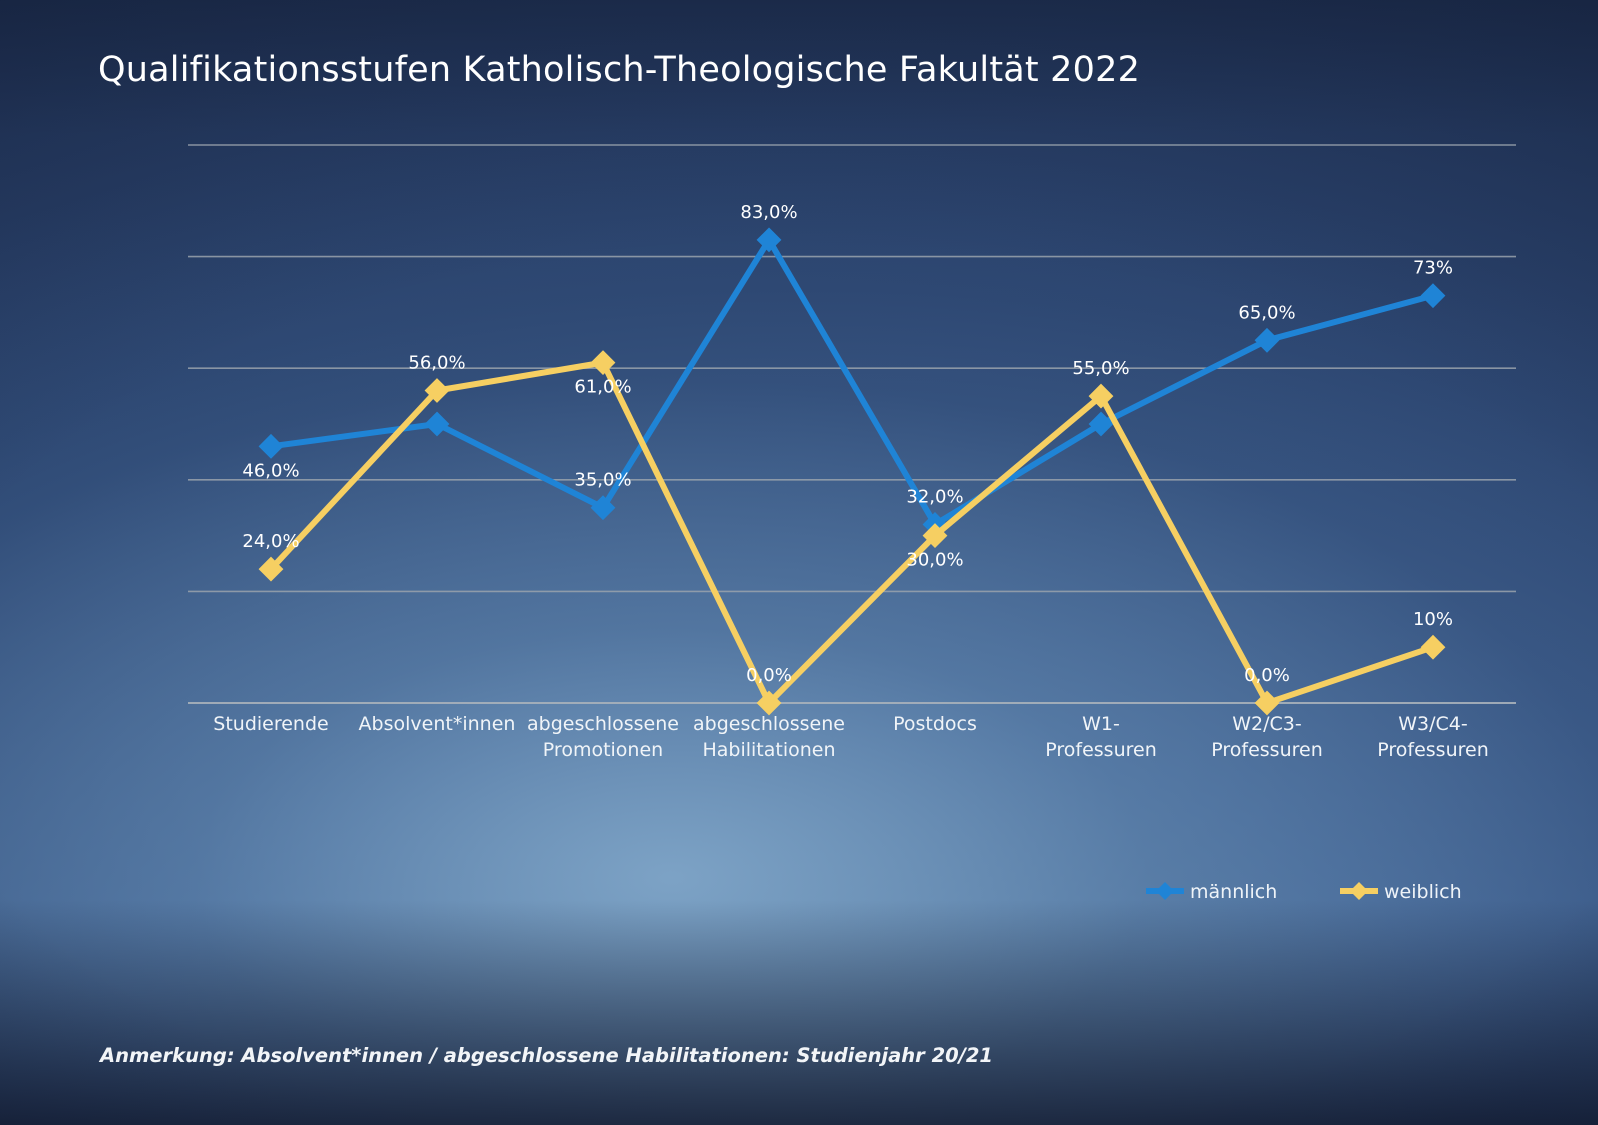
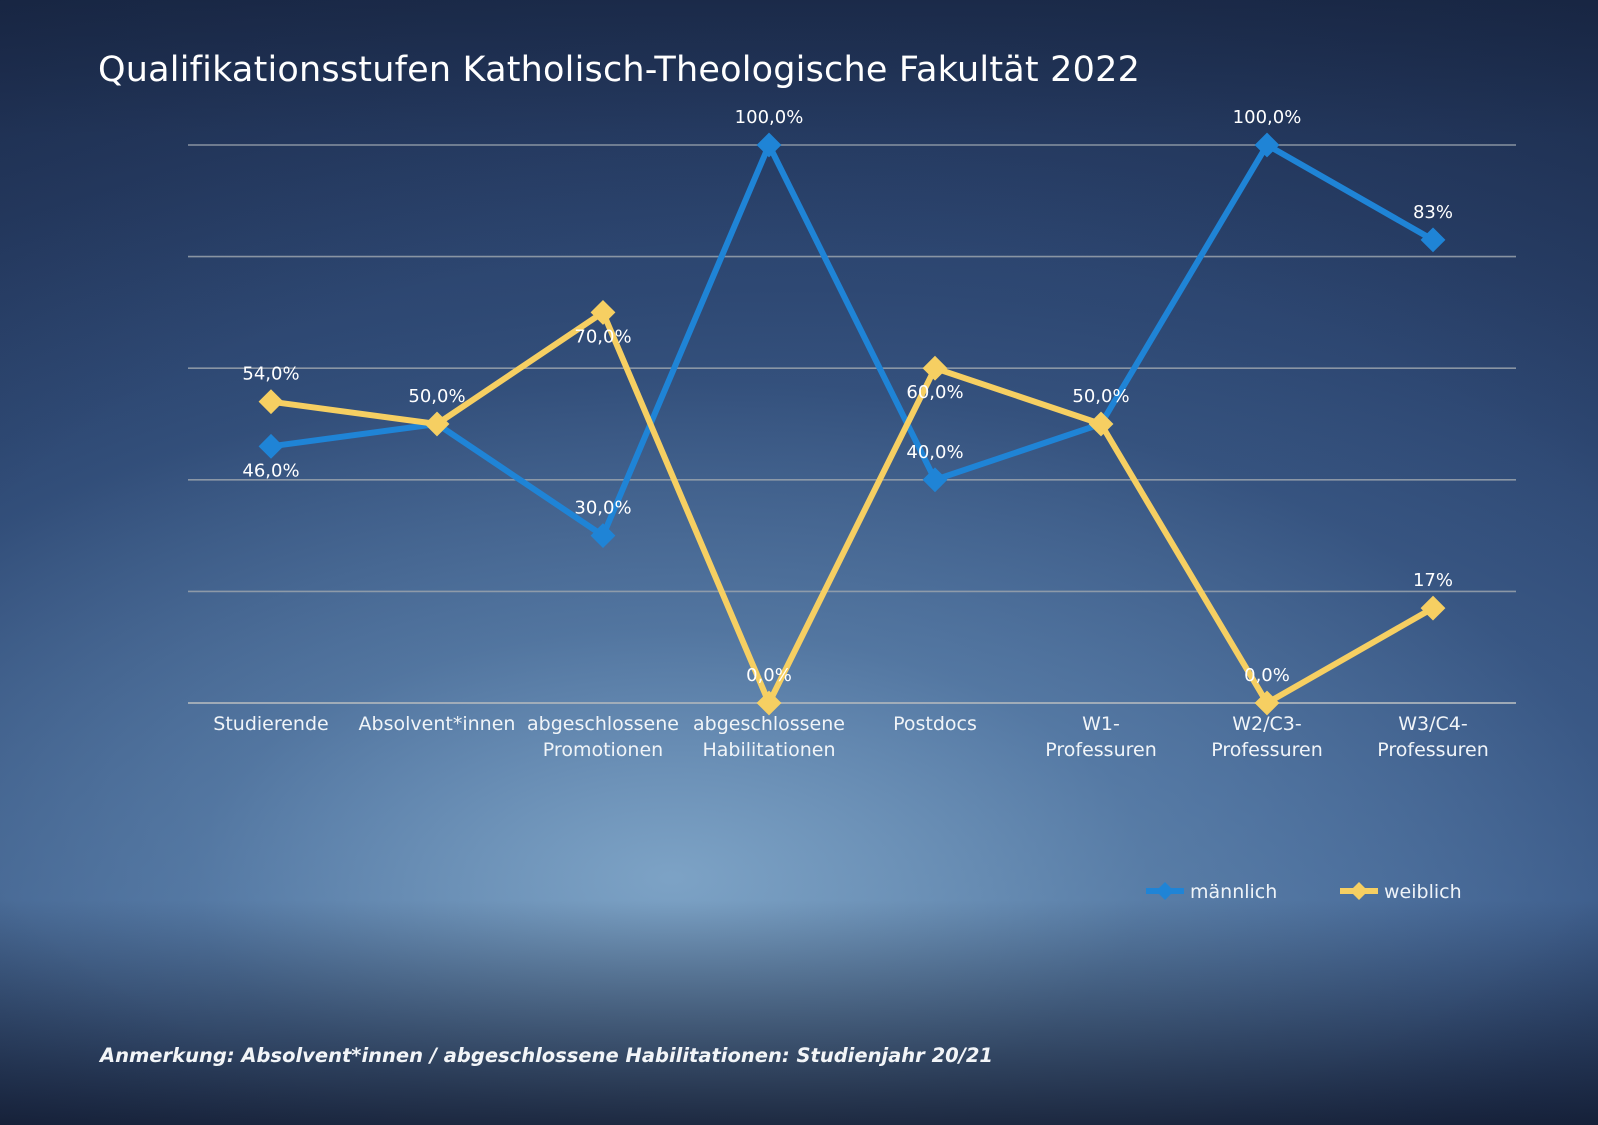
weiblich/Studierende: 24,0% -> 54,0%
weiblich/Absolvent*innen: 56,0% -> 50,0%
männlich/abgeschlossene Promotionen: 35,0% -> 30,0%
weiblich/abgeschlossene Promotionen: 61,0% -> 70,0%
männlich/abgeschlossene Habilitationen: 83,0% -> 100,0%
männlich/Postdocs: 32,0% -> 40,0%
weiblich/Postdocs: 30,0% -> 60,0%
weiblich/W1-Professuren: 55,0% -> 50,0%
männlich/W2/C3-Professuren: 65,0% -> 100,0%
männlich/W3/C4-Professuren: 73% -> 83%
weiblich/W3/C4-Professuren: 10% -> 17%
